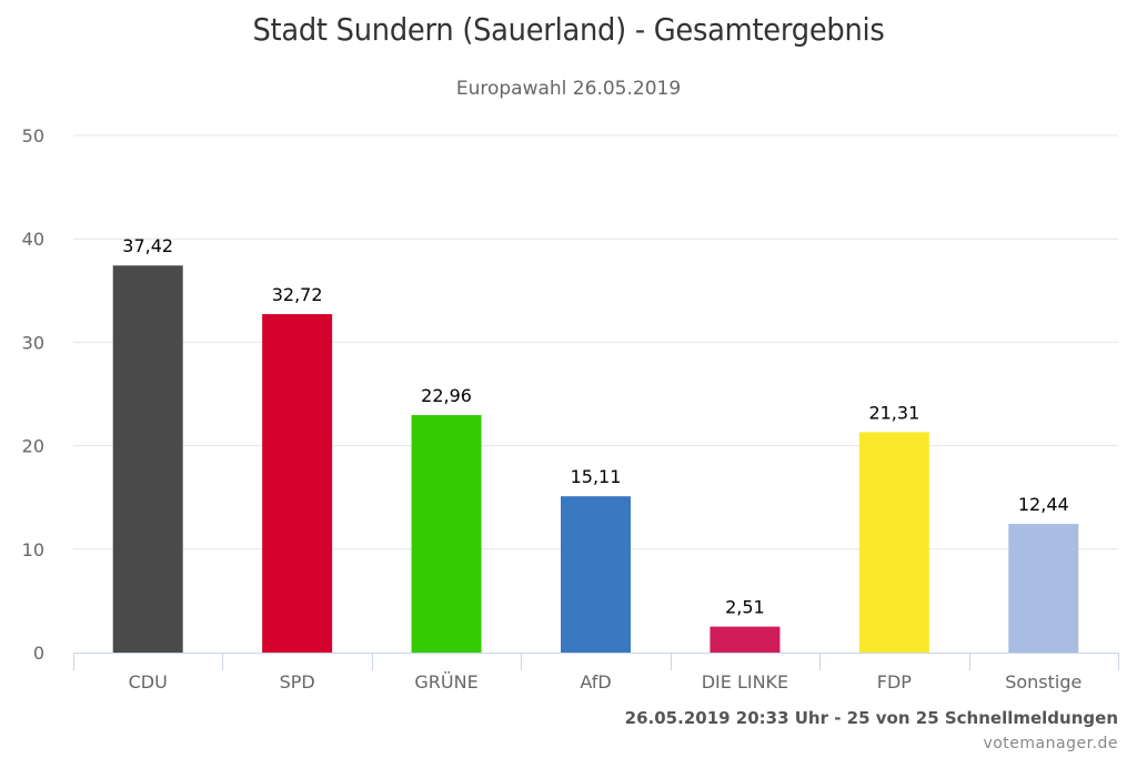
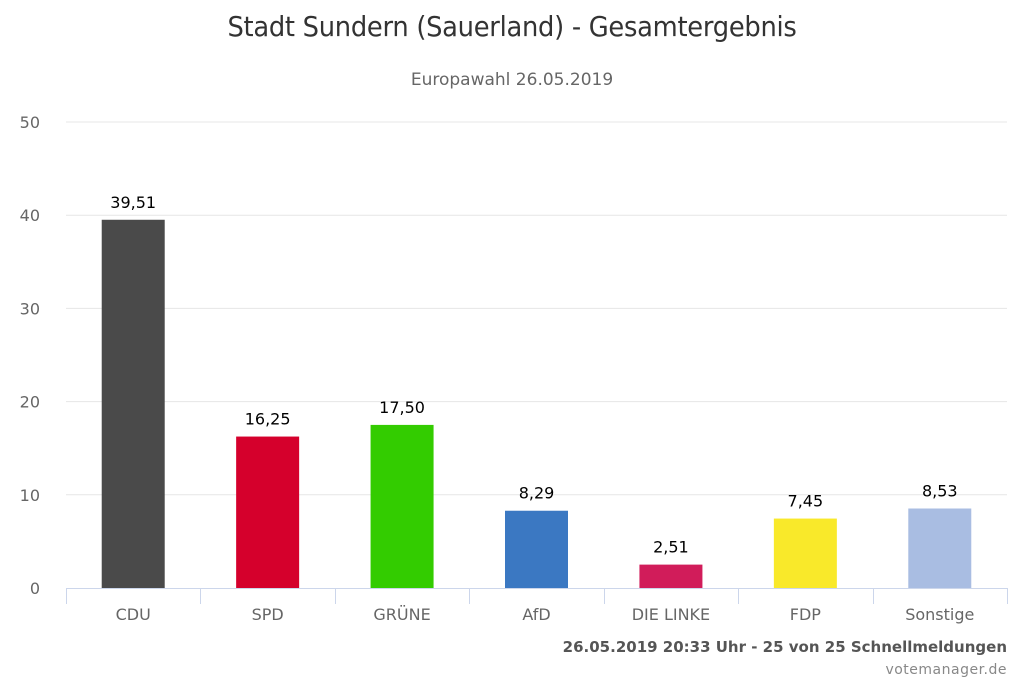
CDU: 37,42 -> 39,51
SPD: 32,72 -> 16,25
GRÜNE: 22,96 -> 17,50
AfD: 15,11 -> 8,29
FDP: 21,31 -> 7,45
Sonstige: 12,44 -> 8,53
